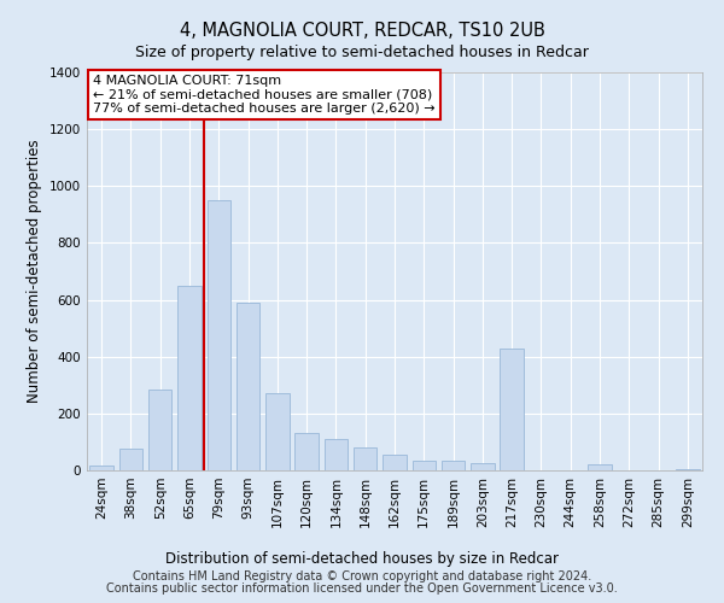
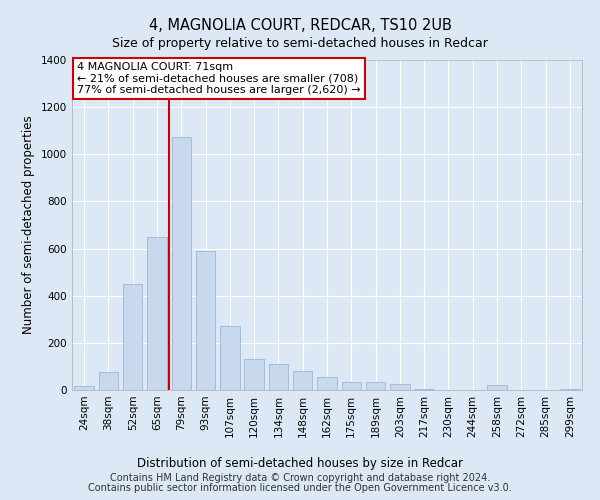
52sqm: 285 -> 450
79sqm: 950 -> 1075
217sqm: 430 -> 5
